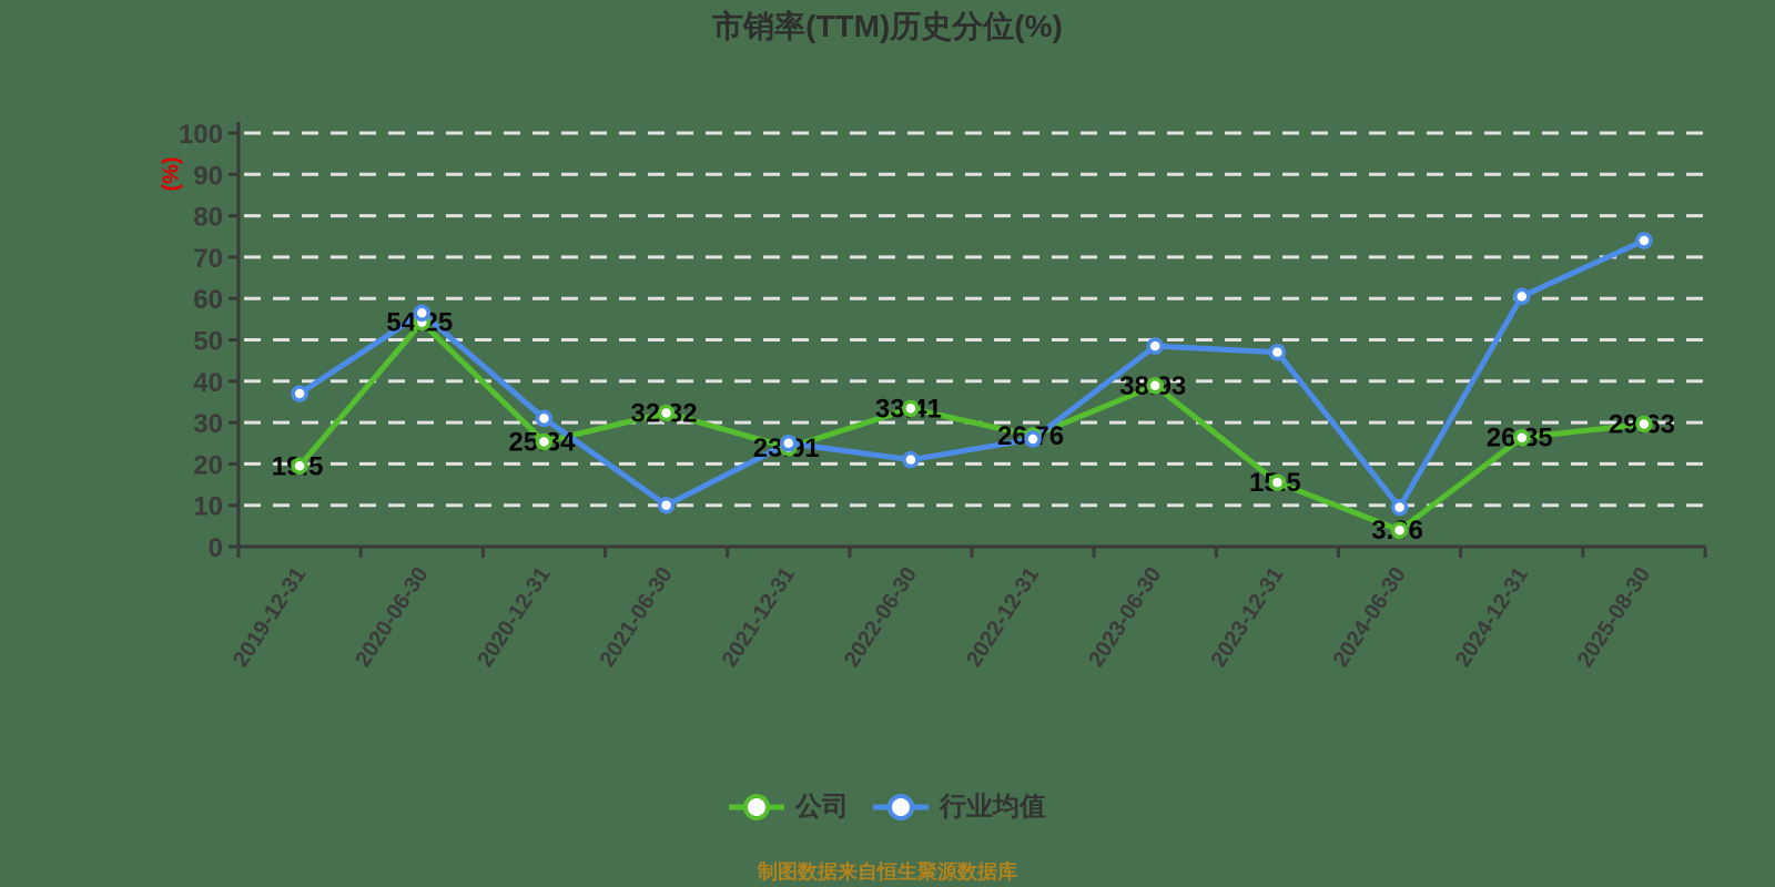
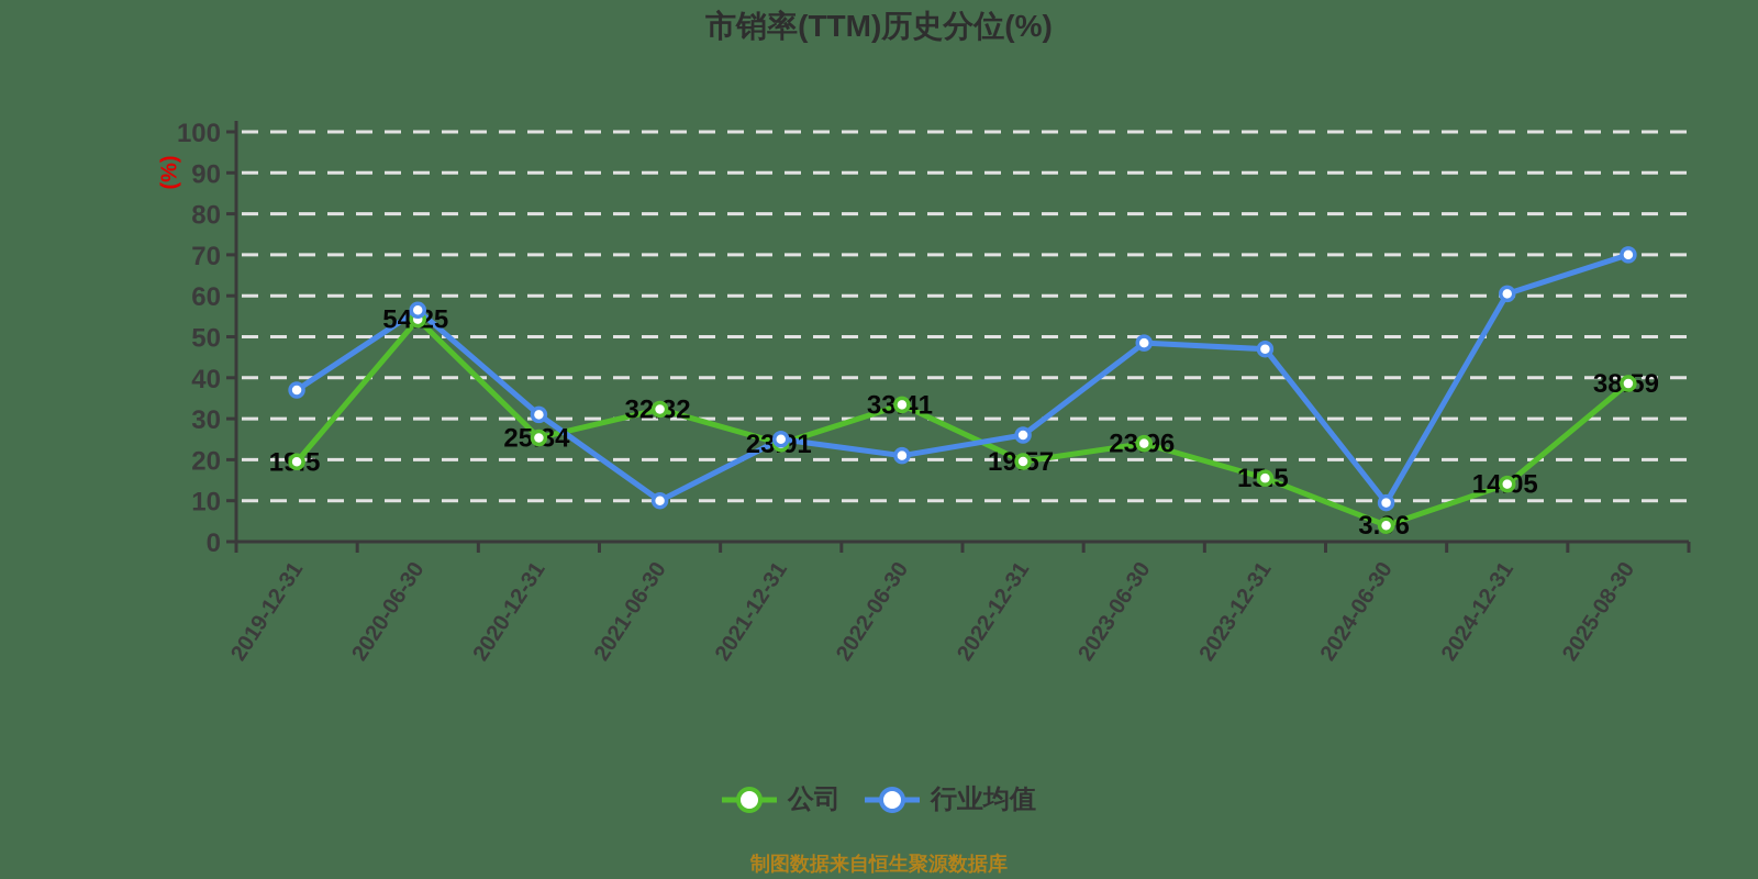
公司/2022-12-31: 26.76 -> 19.57
公司/2023-06-30: 38.93 -> 23.96
公司/2024-12-31: 26.35 -> 14.05
公司/2025-08-30: 29.63 -> 38.59
行业均值/2025-08-30: 74 -> 70
